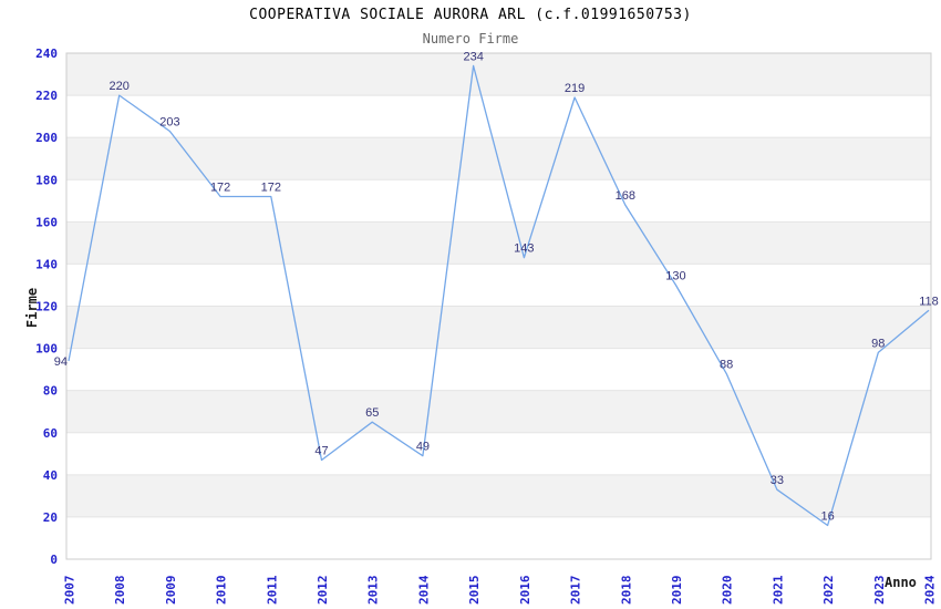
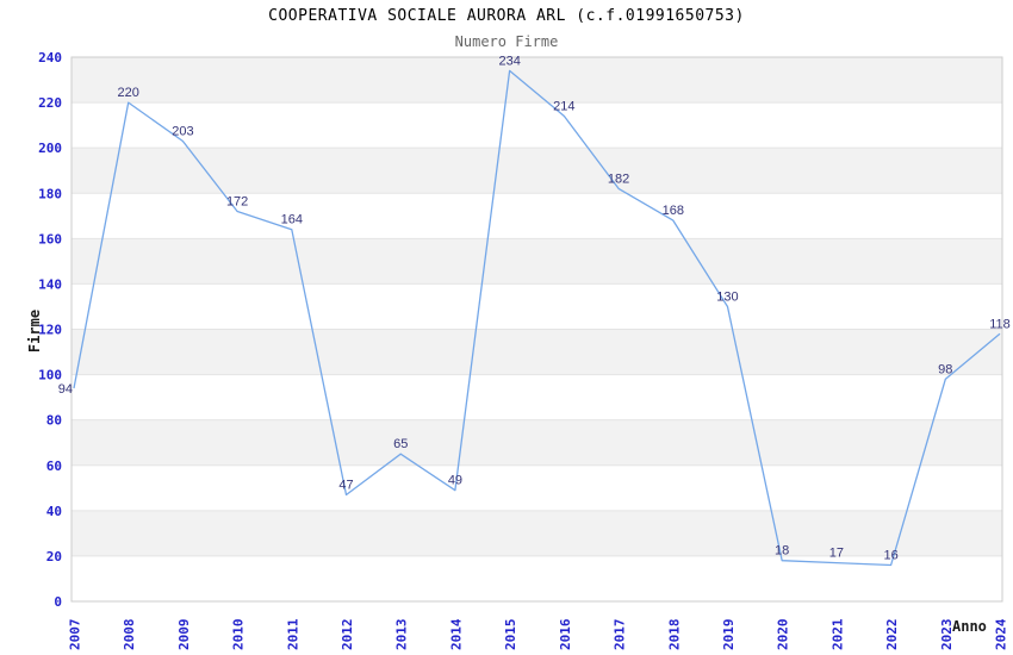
2011: 172 -> 164
2016: 143 -> 214
2017: 219 -> 182
2020: 88 -> 18
2021: 33 -> 17
